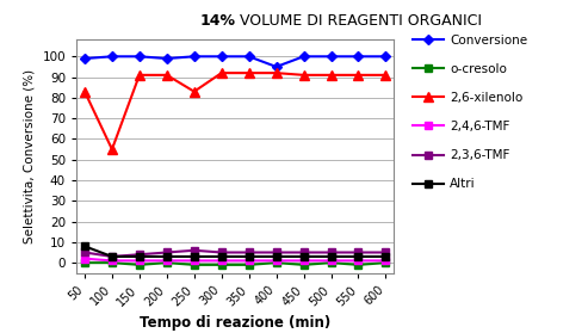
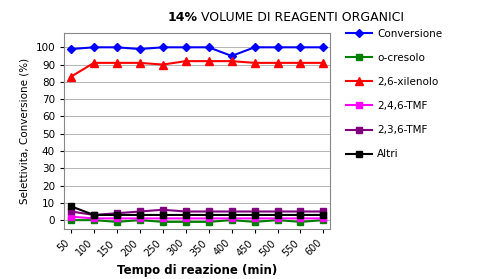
2,6-xilenolo/100: 55 -> 91
2,6-xilenolo/250: 83 -> 90
